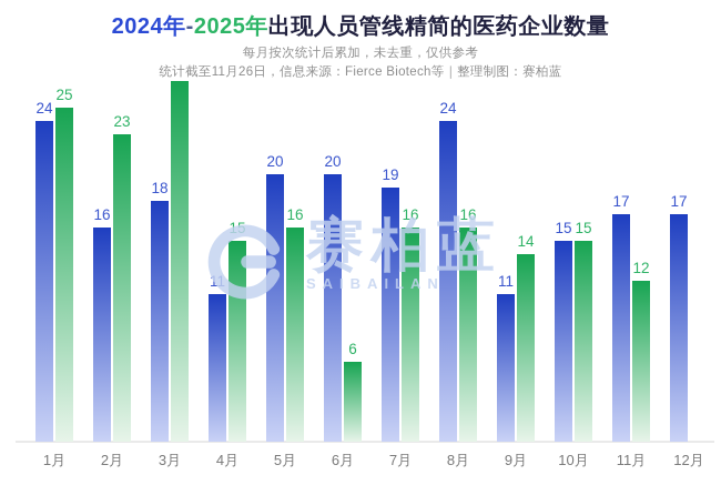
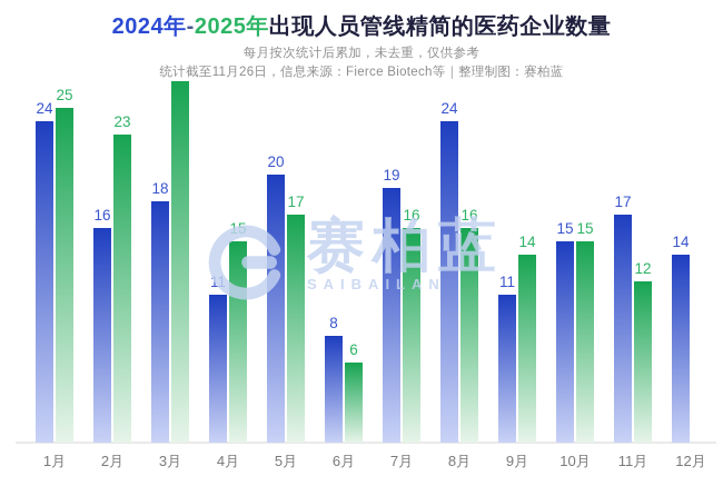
2025年/5月: 16 -> 17
2024年/6月: 20 -> 8
2024年/12月: 17 -> 14
